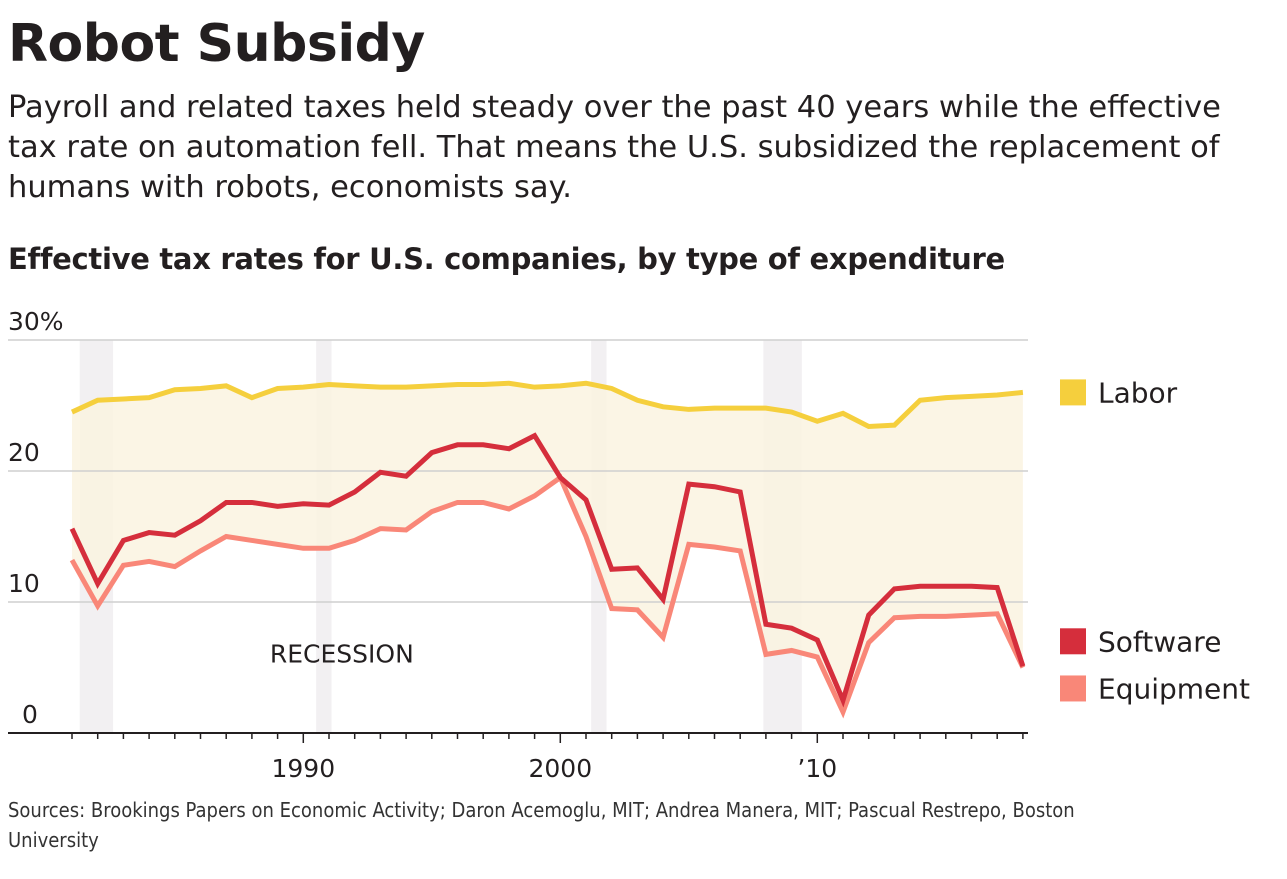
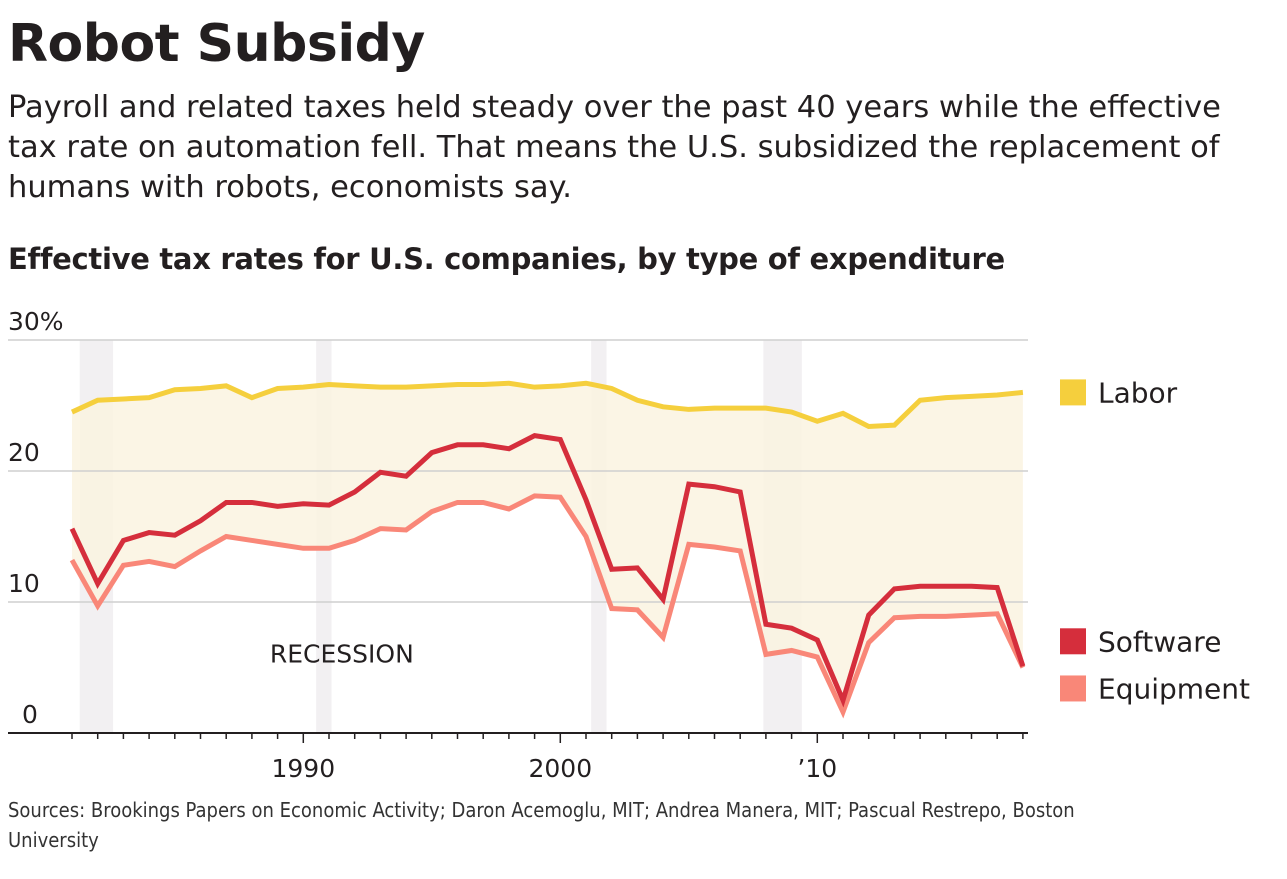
Software/2000: 19.5% -> 22.4%
Equipment/2000: 19.5% -> 18.0%
